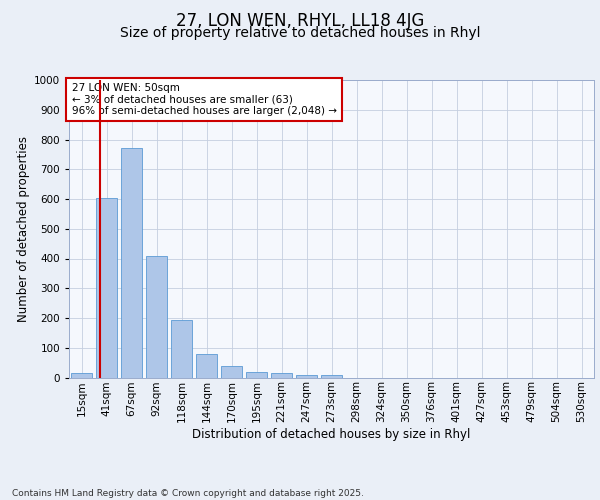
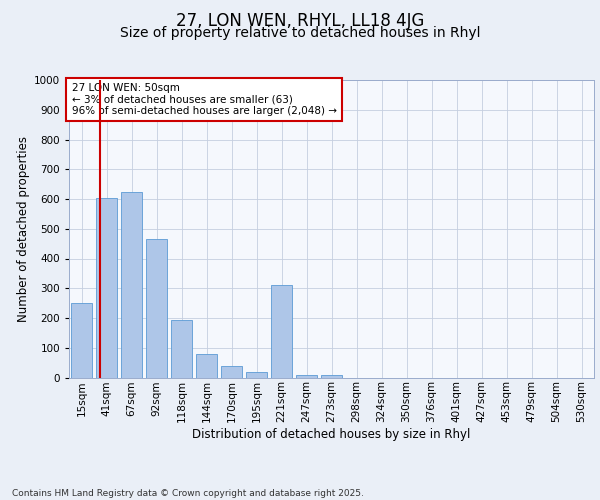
15sqm: 15 -> 250
67sqm: 770 -> 625
92sqm: 410 -> 465
221sqm: 15 -> 310
